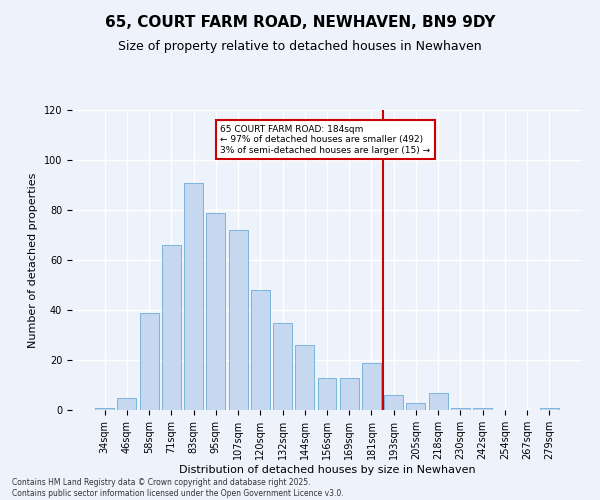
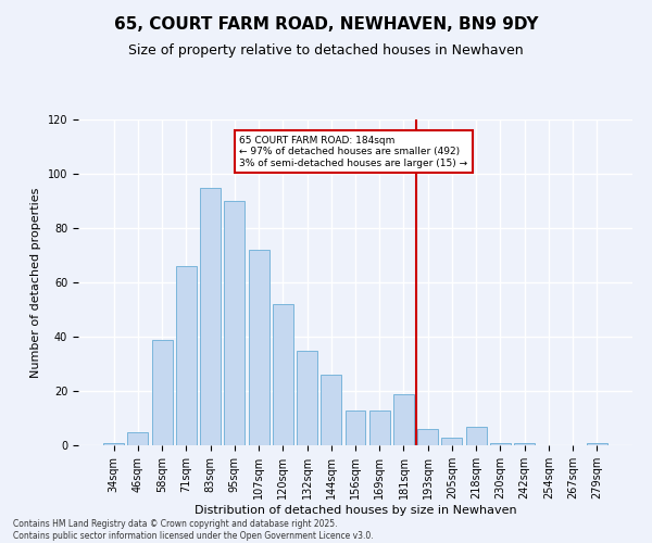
83sqm: 91 -> 95
95sqm: 79 -> 90
120sqm: 48 -> 52
